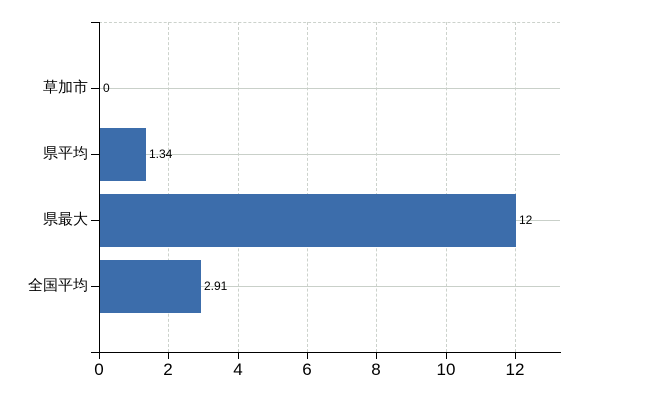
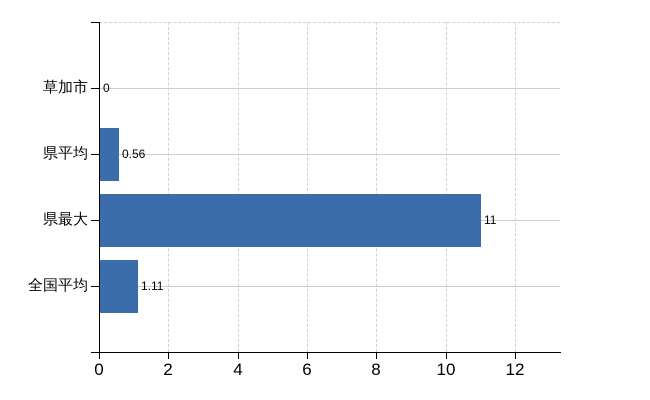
県平均: 1.34 -> 0.56
県最大: 12 -> 11
全国平均: 2.91 -> 1.11
